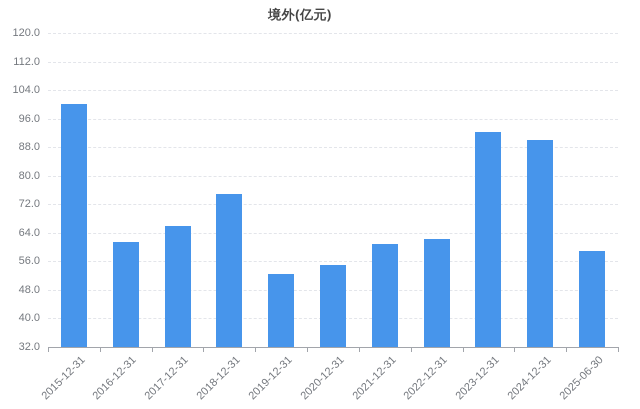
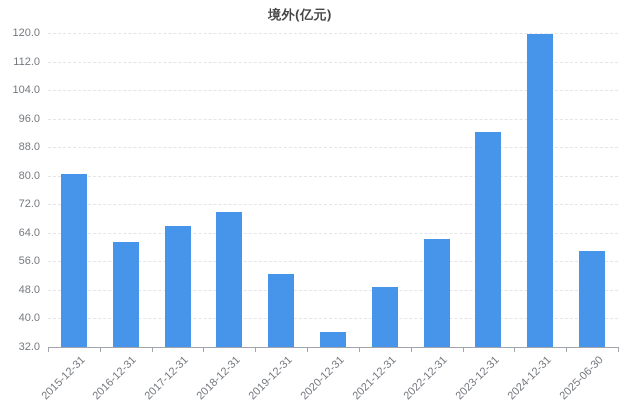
2015-12-31: 100 -> 80
2018-12-31: 75 -> 70
2020-12-31: 55 -> 36
2021-12-31: 61 -> 49
2024-12-31: 90 -> 120
